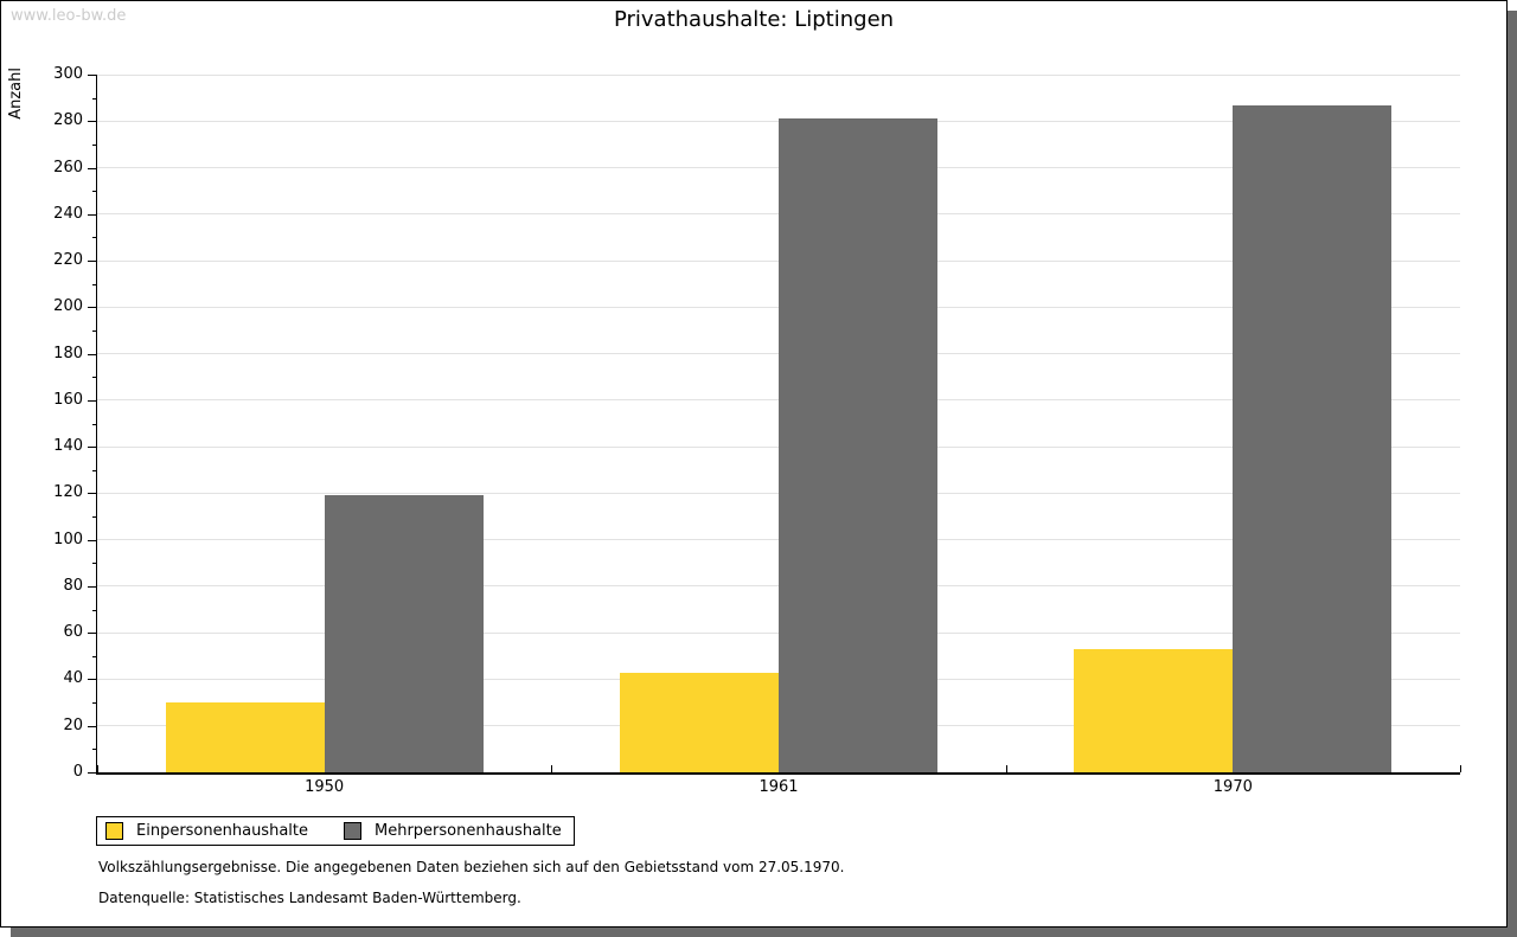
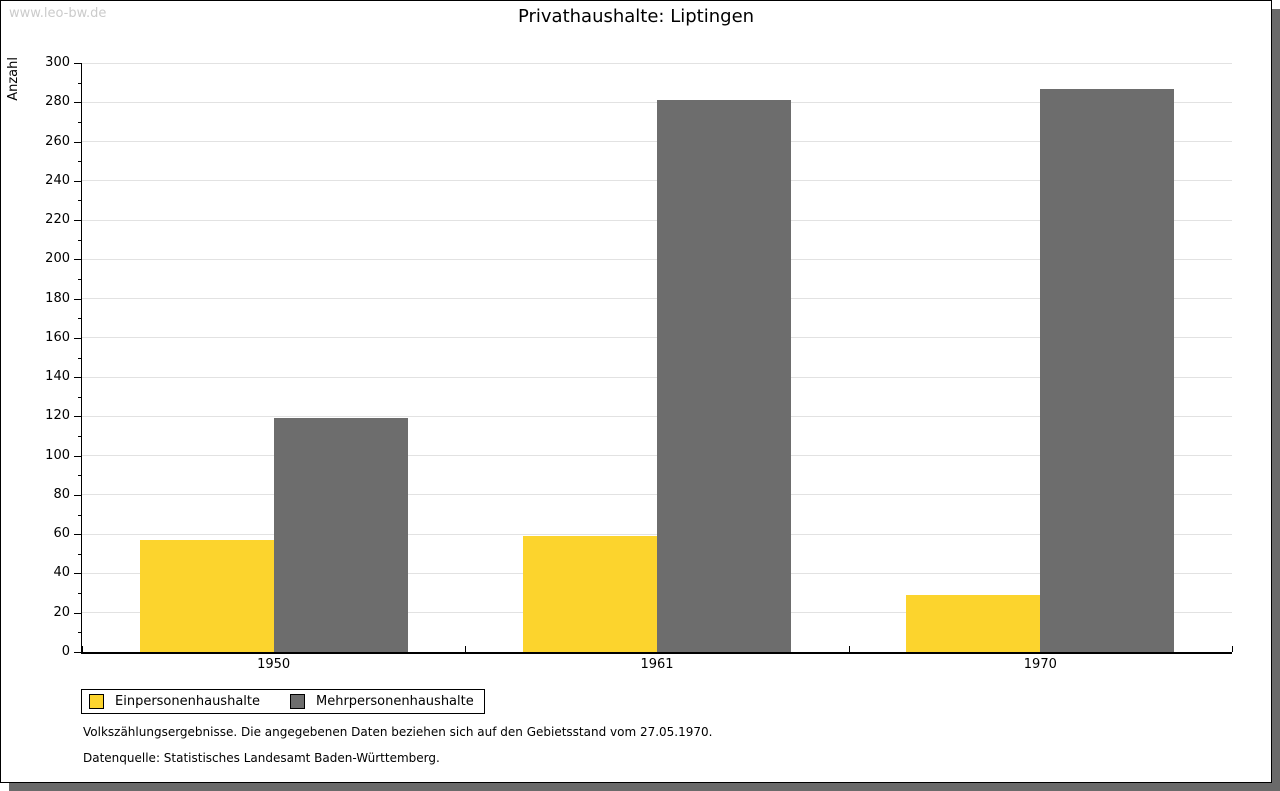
Einpersonenhaushalte/1950: 30 -> 57
Einpersonenhaushalte/1961: 43 -> 59
Einpersonenhaushalte/1970: 53 -> 29
